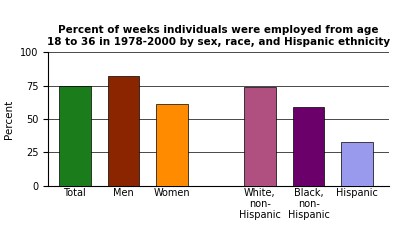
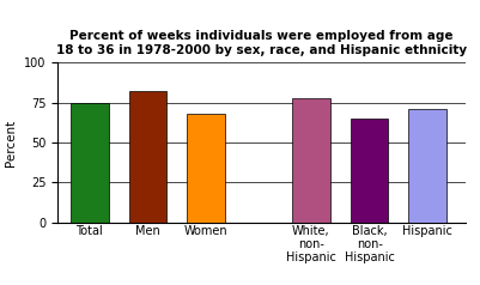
Women: 61 -> 68
White, non- Hispanic: 74 -> 78
Black, non- Hispanic: 59 -> 65
Hispanic: 33 -> 71
